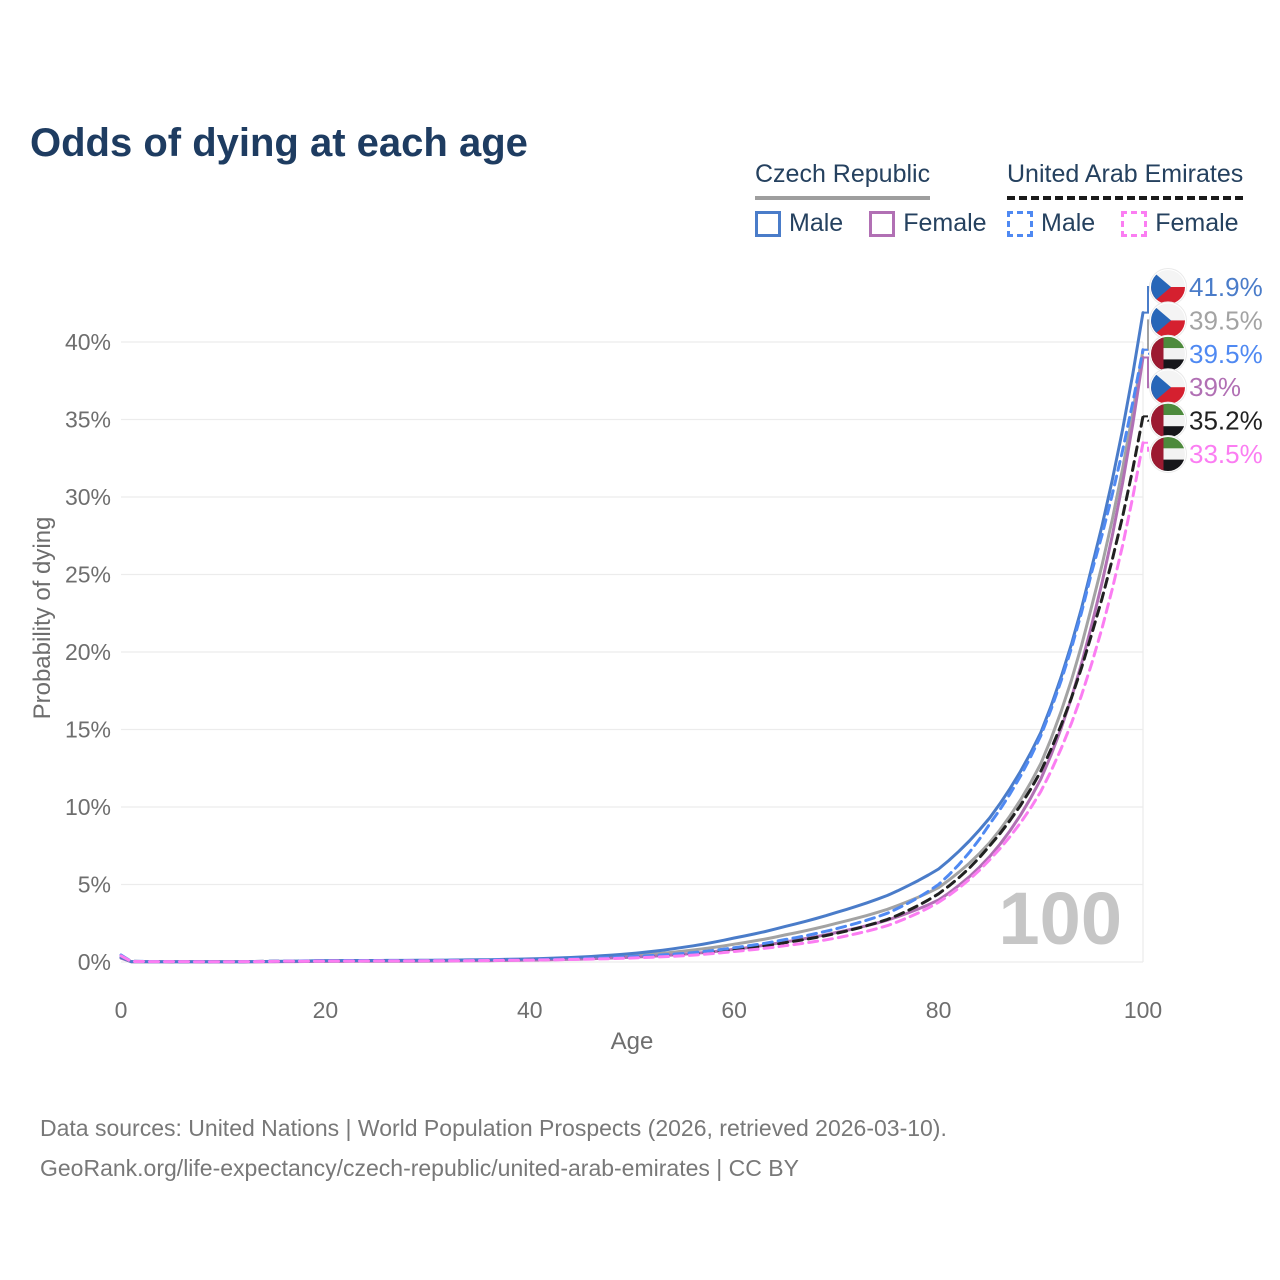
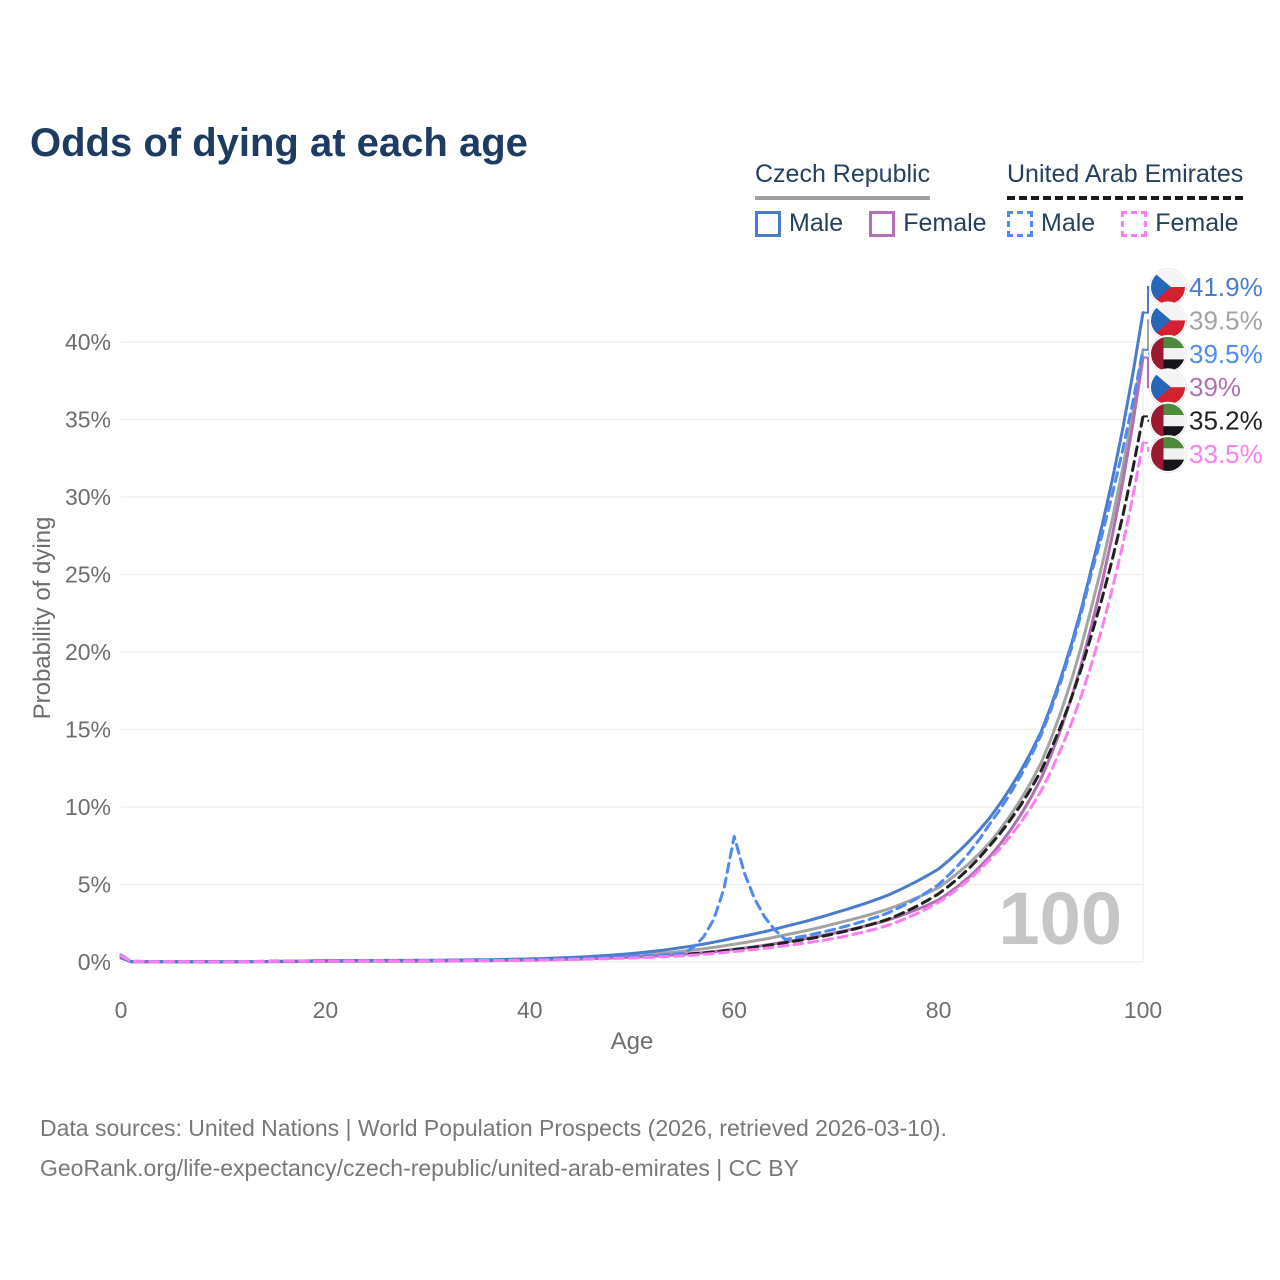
United Arab Emirates Male/60: 0.9% -> 8.1%
